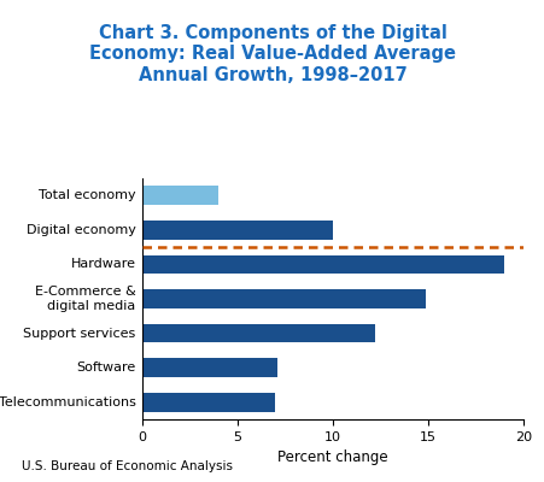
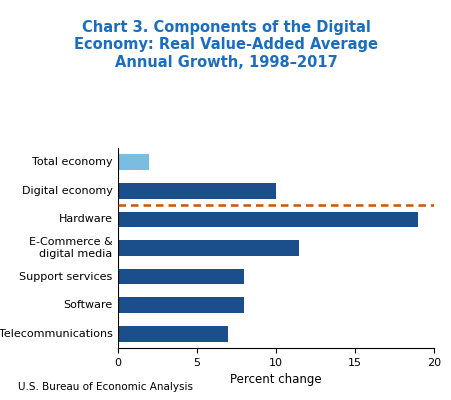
Total economy: 4.0 -> 2.0
E-Commerce & digital media: 14.9 -> 11.5
Support services: 12.2 -> 8.0
Software: 7.1 -> 8.0
